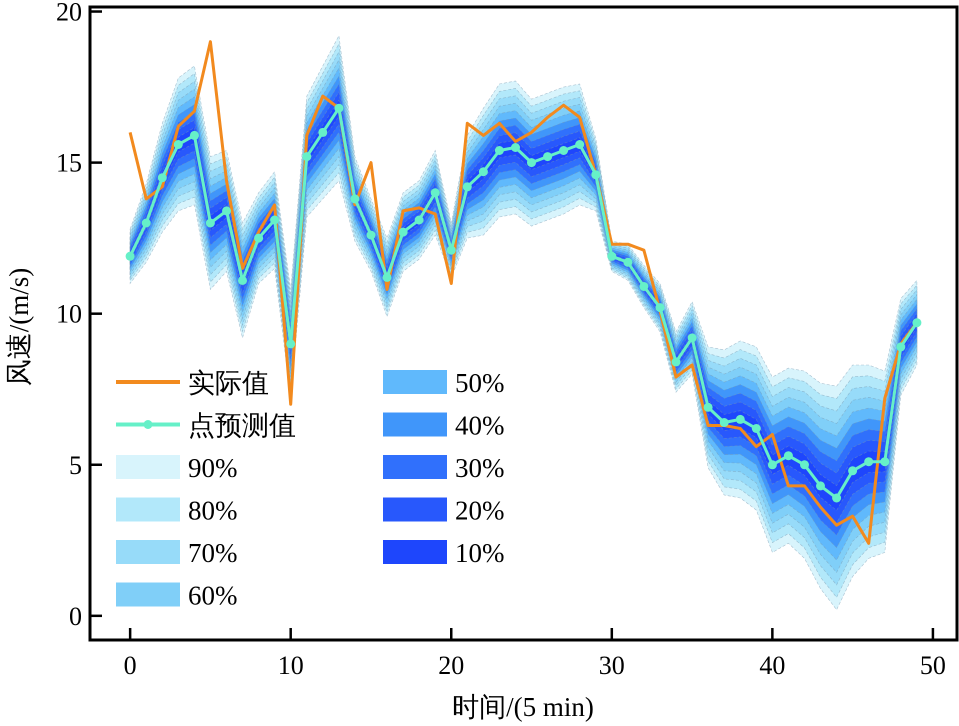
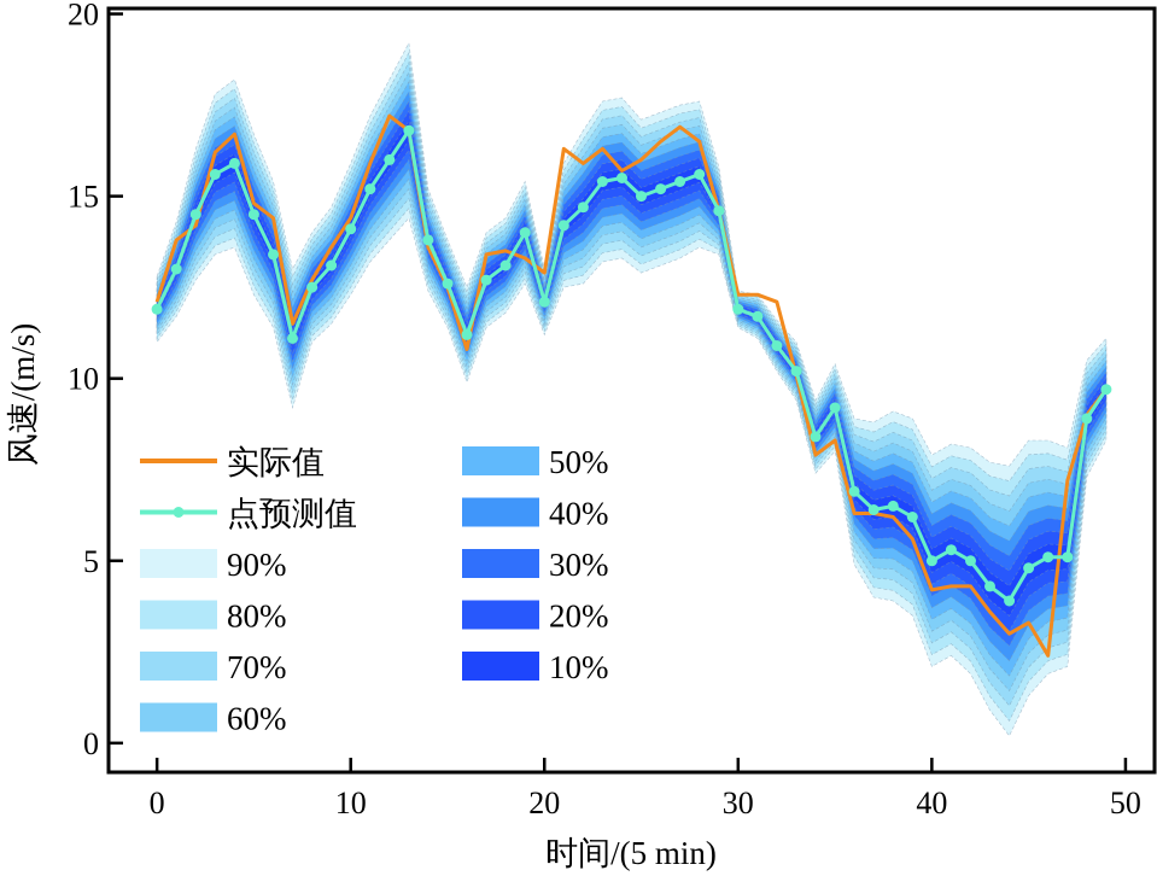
实际值/0: 16% -> 12%
实际值/5: 19% -> 15%
点预测值/5: 13% -> 14%
实际值/10: 7% -> 14%
点预测值/10: 9% -> 14%
实际值/15: 15% -> 12%
实际值/20: 11% -> 13%
实际值/40: 6% -> 4%
